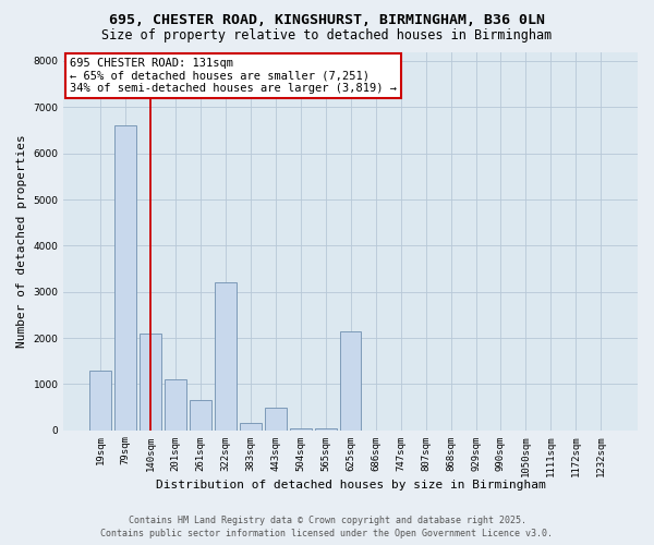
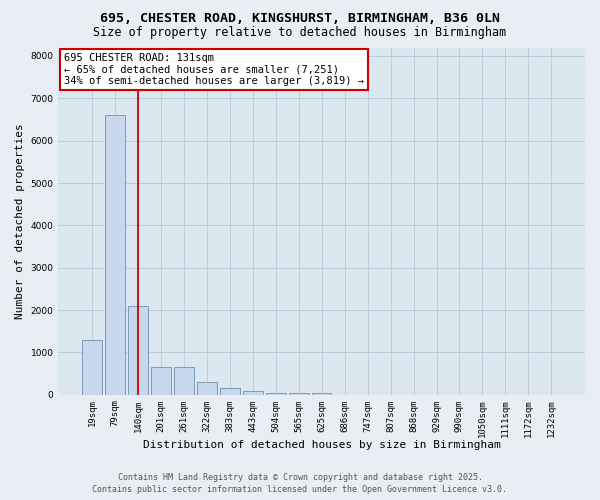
201sqm: 1100 -> 650
322sqm: 3200 -> 300
443sqm: 500 -> 100
625sqm: 2150 -> 50
